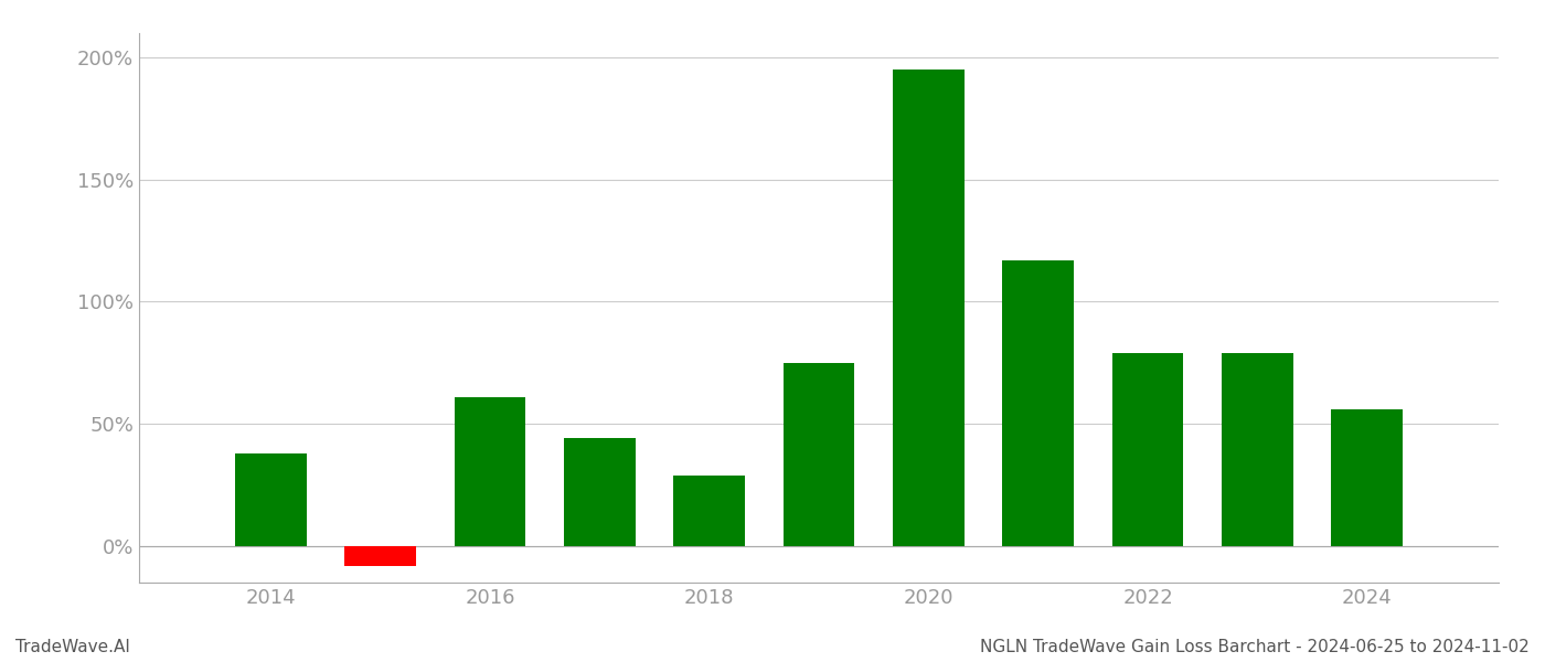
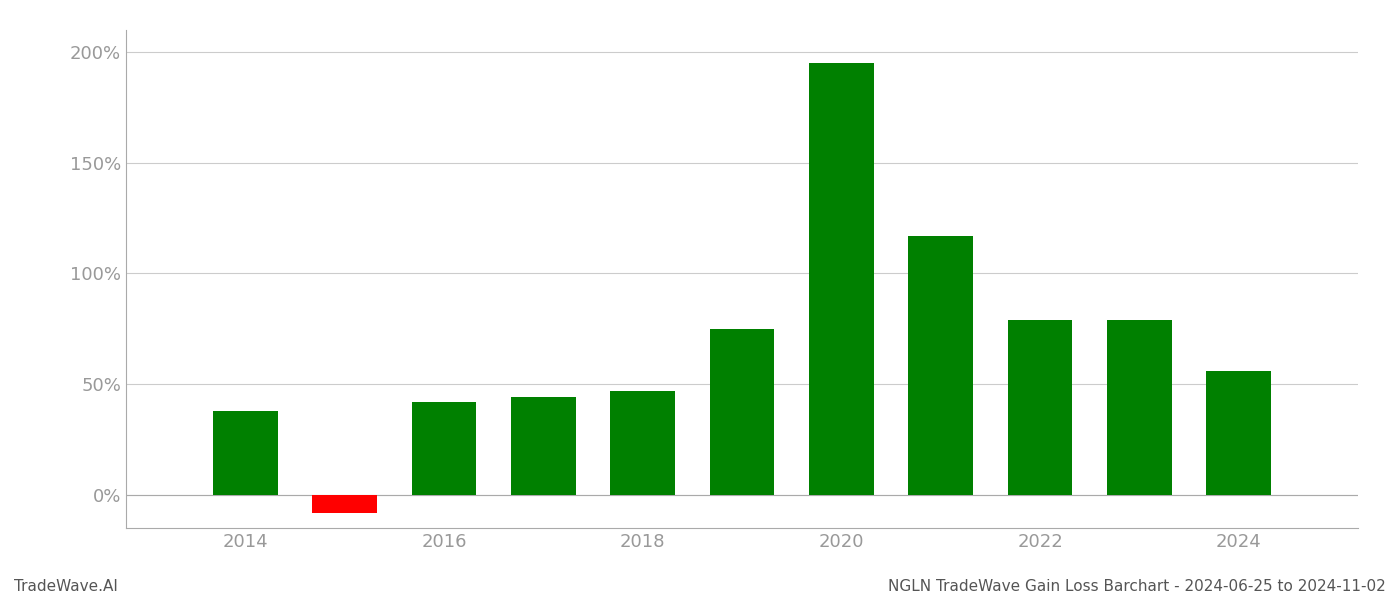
2016: 61% -> 42%
2018: 29% -> 47%
